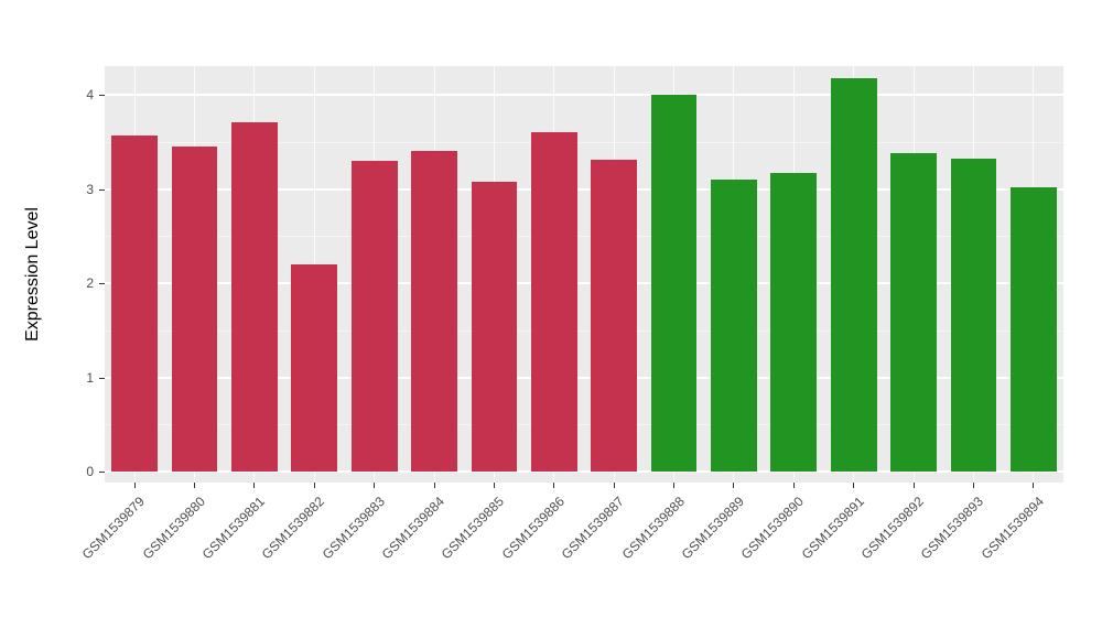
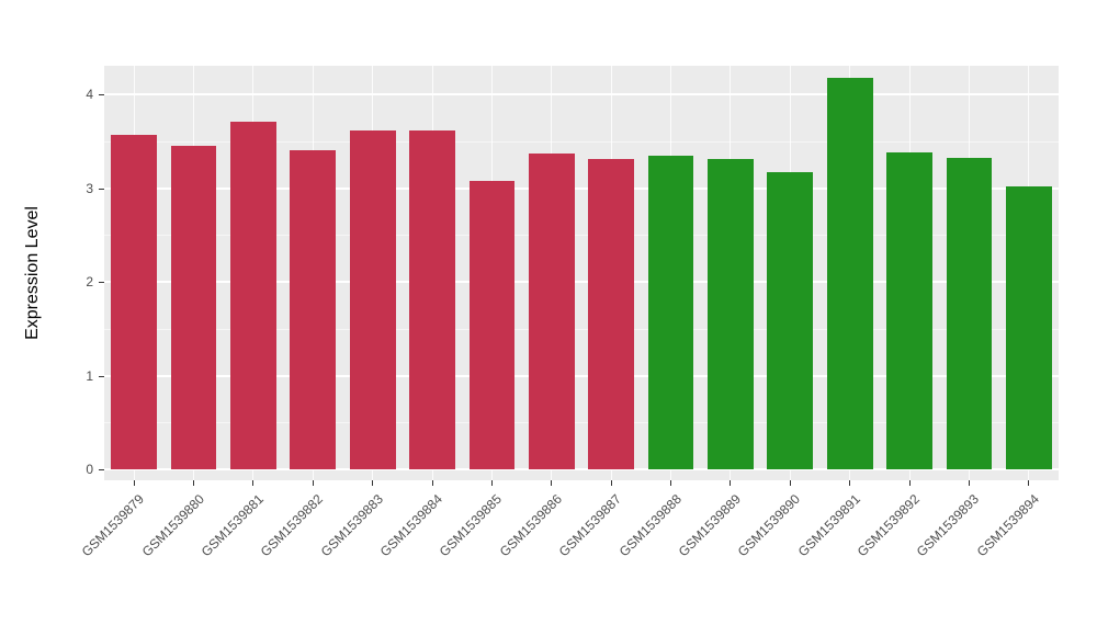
GSM1539882: 2.2 -> 3.4
GSM1539883: 3.3 -> 3.6
GSM1539884: 3.4 -> 3.6
GSM1539886: 3.6 -> 3.4
GSM1539888: 4.0 -> 3.3
GSM1539889: 3.1 -> 3.3
